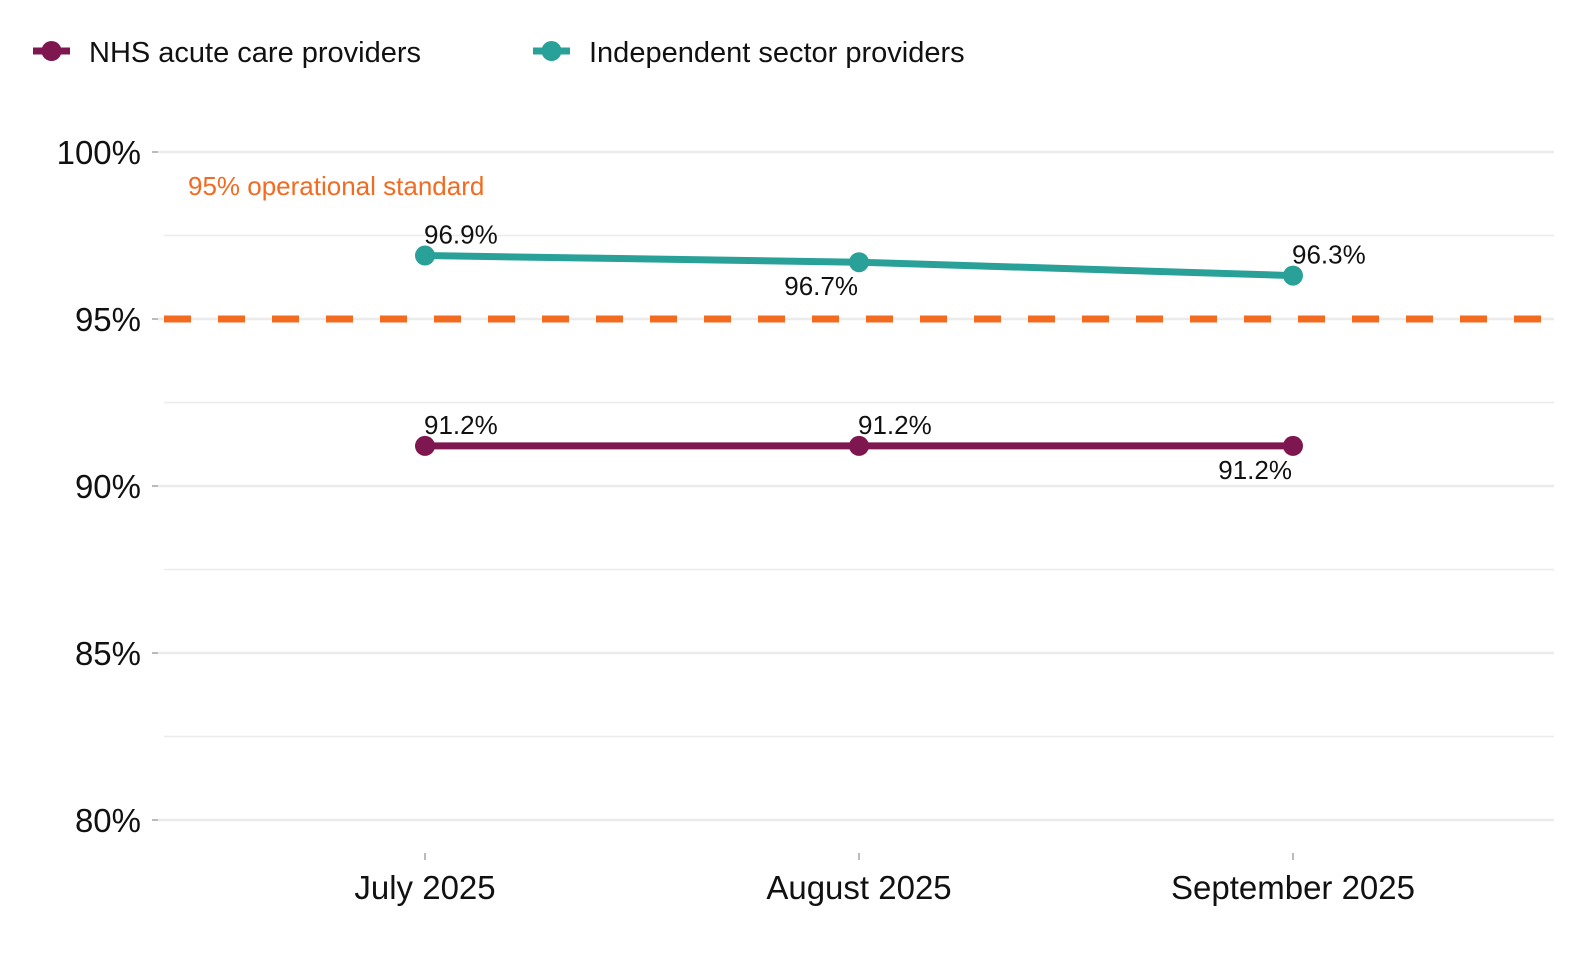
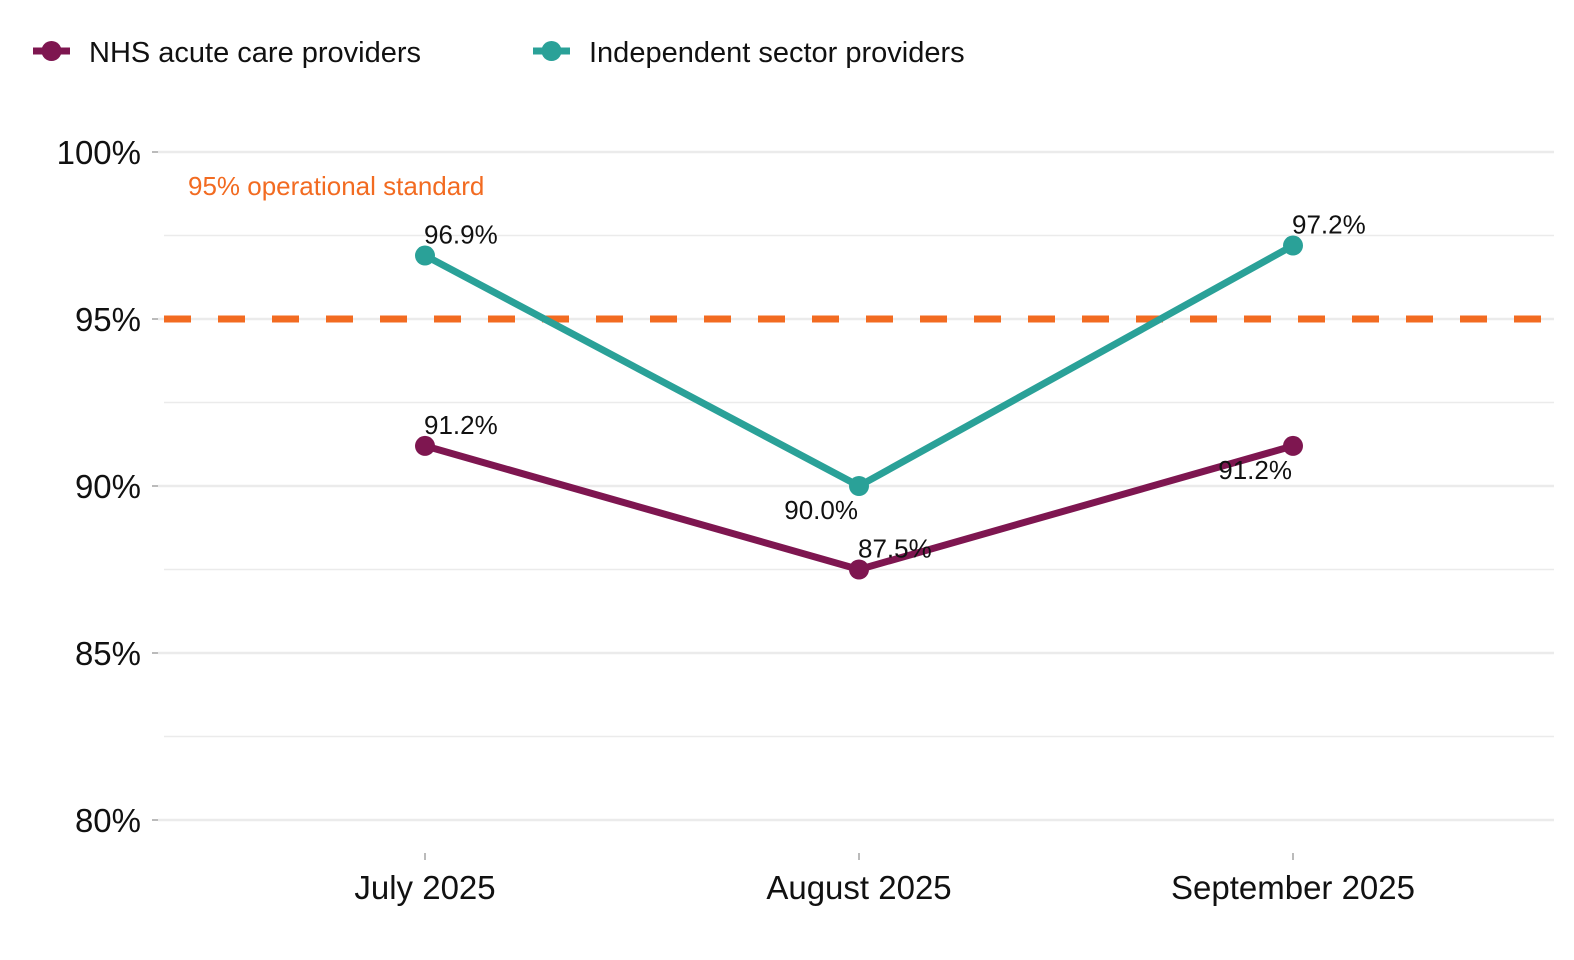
NHS acute care providers/August 2025: 91.2% -> 87.5%
Independent sector providers/August 2025: 96.7% -> 90.0%
Independent sector providers/September 2025: 96.3% -> 97.2%
